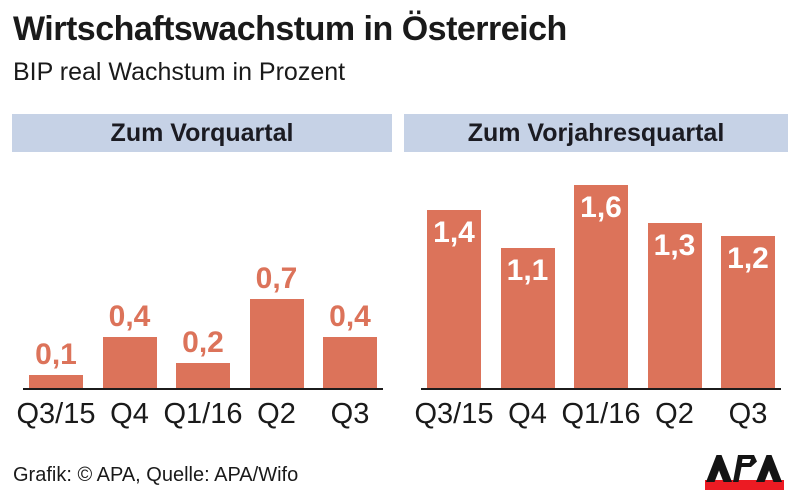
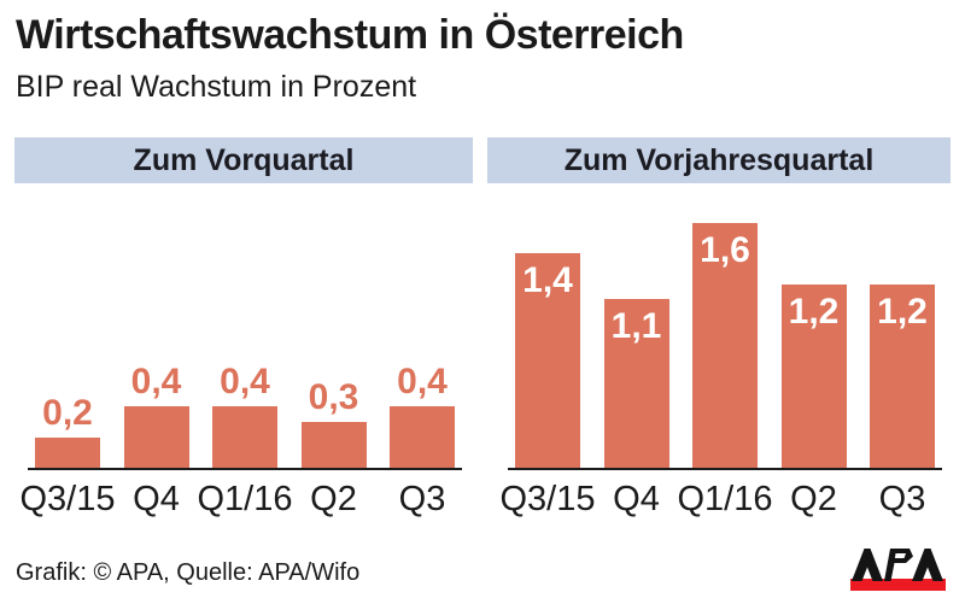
Zum Vorquartal/Q3/15: 0,1 -> 0,2
Zum Vorquartal/Q1/16: 0,2 -> 0,4
Zum Vorquartal/Q2: 0,7 -> 0,3
Zum Vorjahresquartal/Q2: 1,3 -> 1,2
